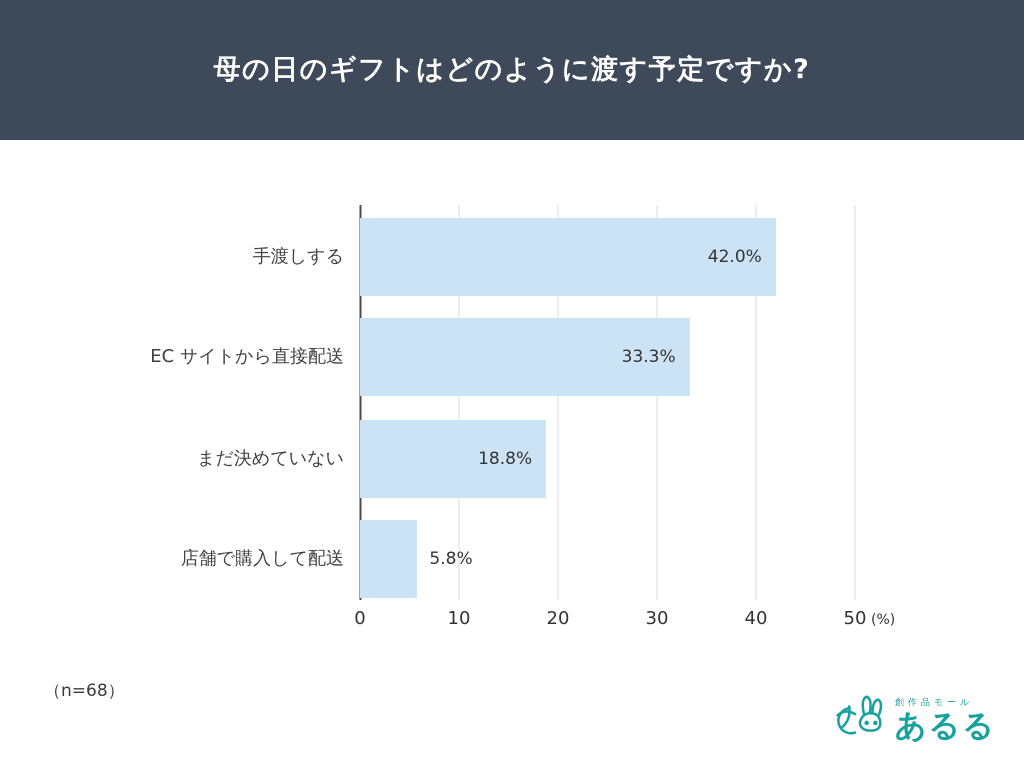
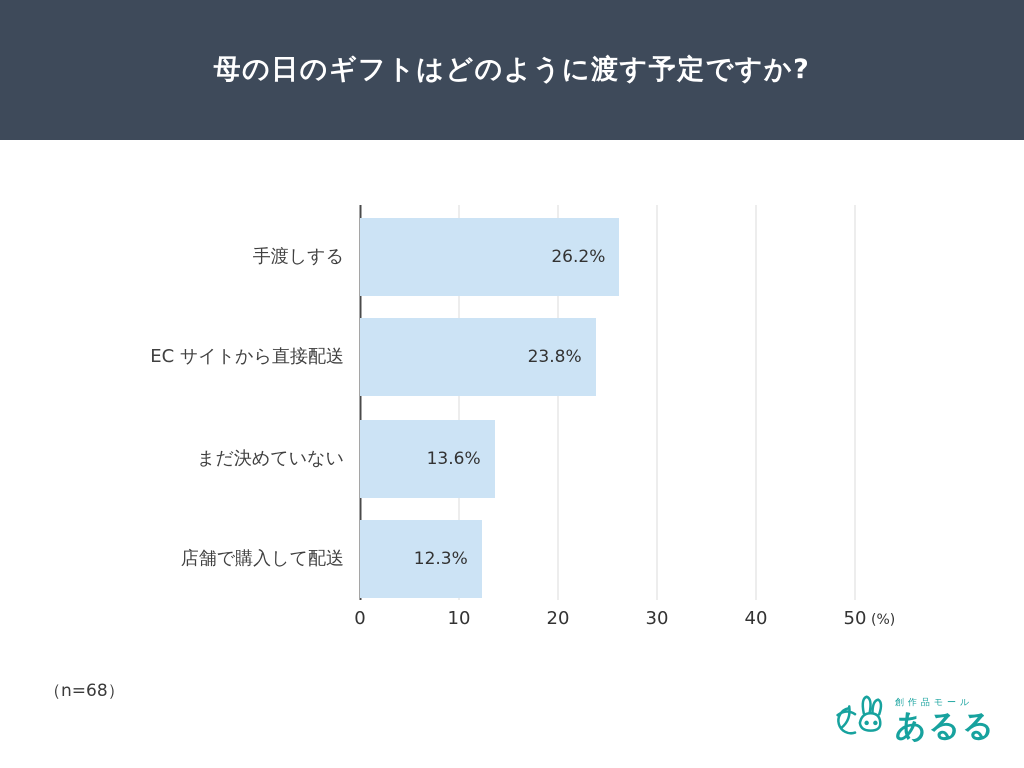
手渡しする: 42.0% -> 26.2%
EC サイトから直接配送: 33.3% -> 23.8%
まだ決めていない: 18.8% -> 13.6%
店舗で購入して配送: 5.8% -> 12.3%
